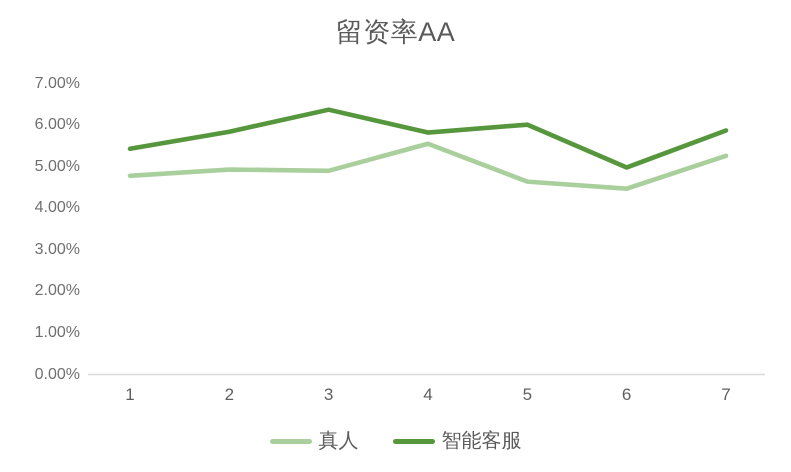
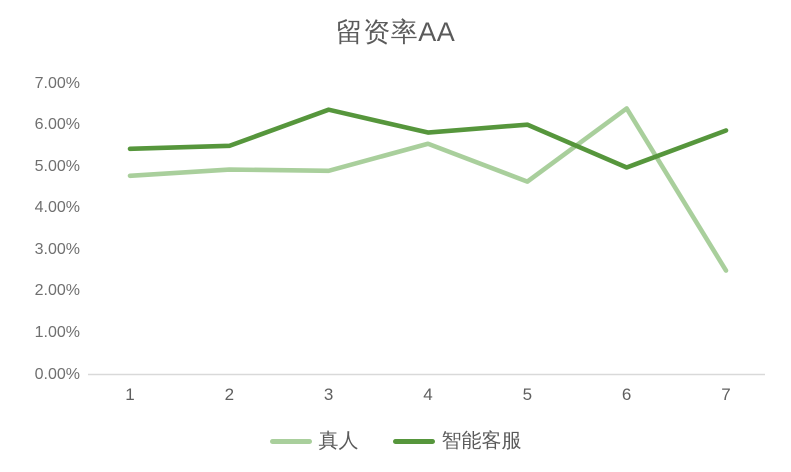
智能客服/2: 5.8% -> 5.5%
真人/6: 4.5% -> 6.4%
真人/7: 5.3% -> 2.5%
